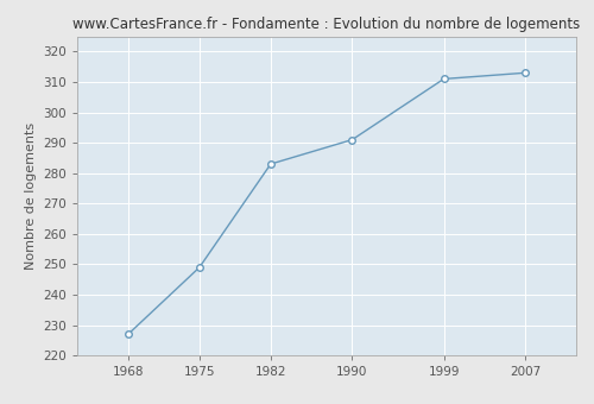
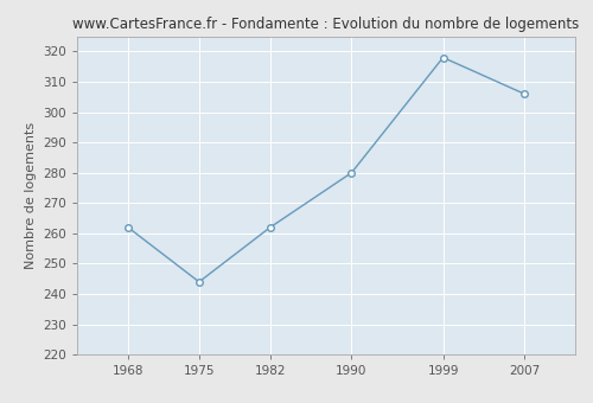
1968: 227 -> 262
1975: 249 -> 244
1982: 283 -> 262
1990: 291 -> 280
1999: 311 -> 318
2007: 313 -> 306
